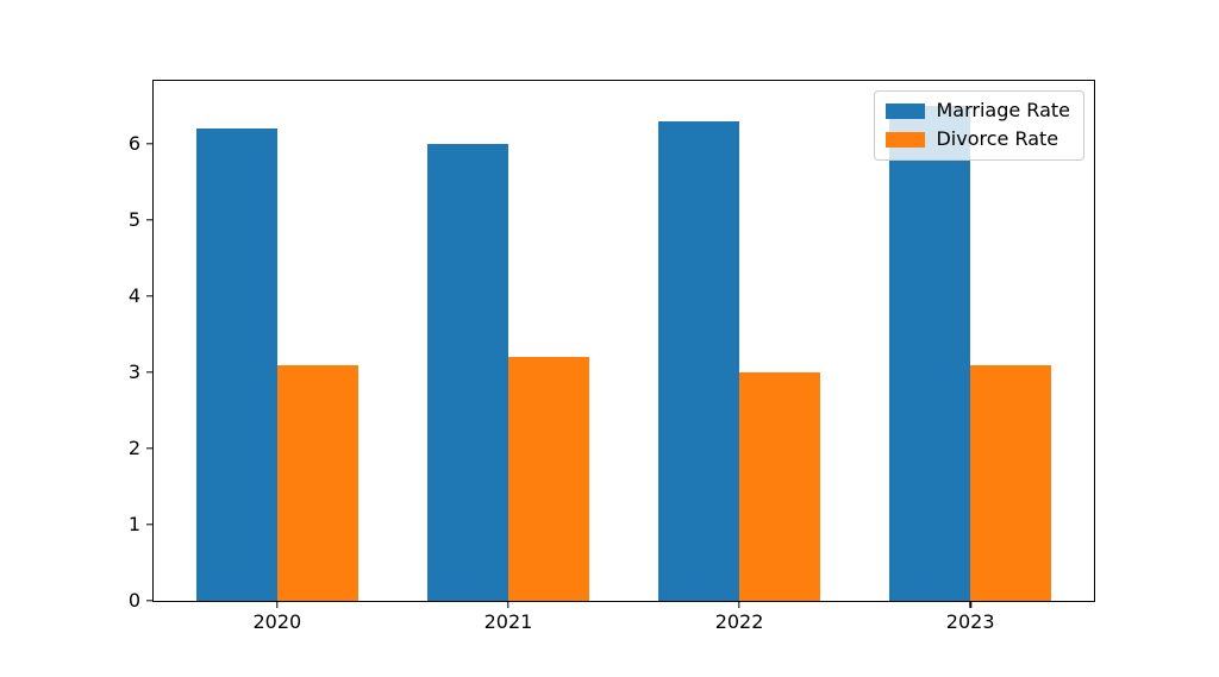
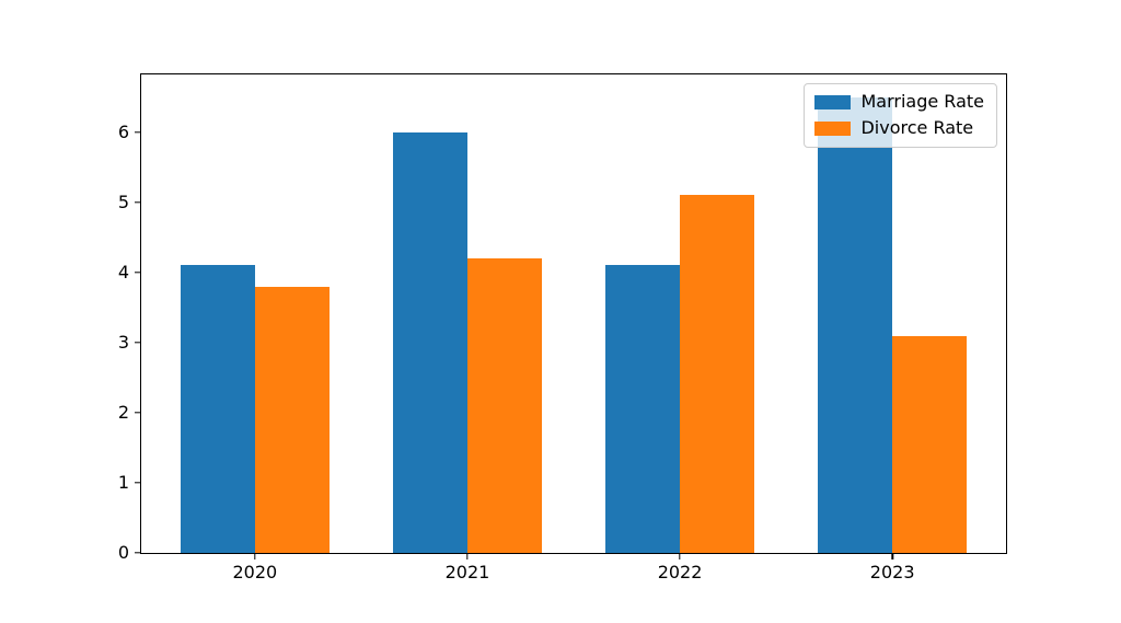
Marriage Rate/2020: 6.2 -> 4.1
Divorce Rate/2020: 3.1 -> 3.8
Divorce Rate/2021: 3.2 -> 4.2
Marriage Rate/2022: 6.3 -> 4.1
Divorce Rate/2022: 3.0 -> 5.1
